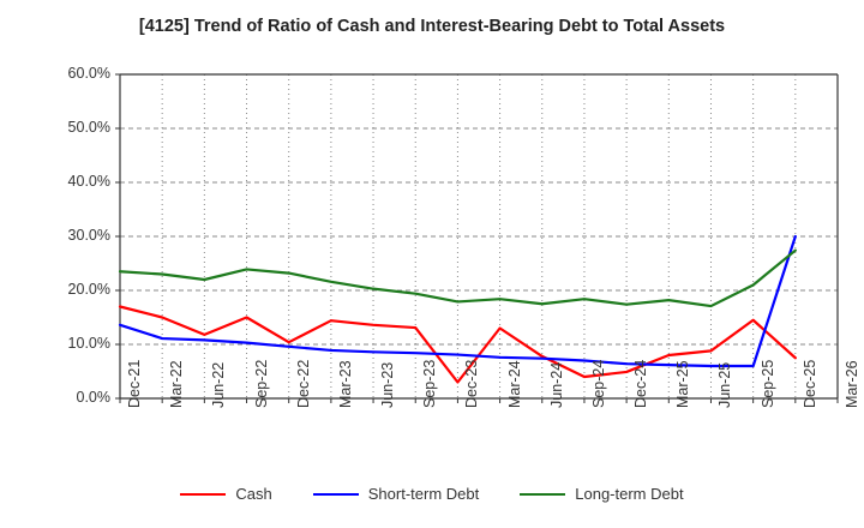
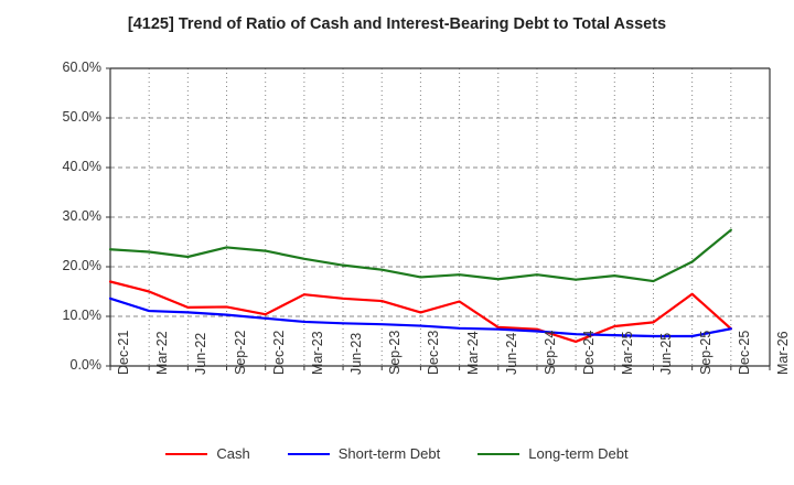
Cash/Sep-22: 15% -> 12%
Cash/Dec-23: 3% -> 11%
Cash/Sep-24: 4% -> 7%
Short-term Debt/Dec-25: 30% -> 8%
